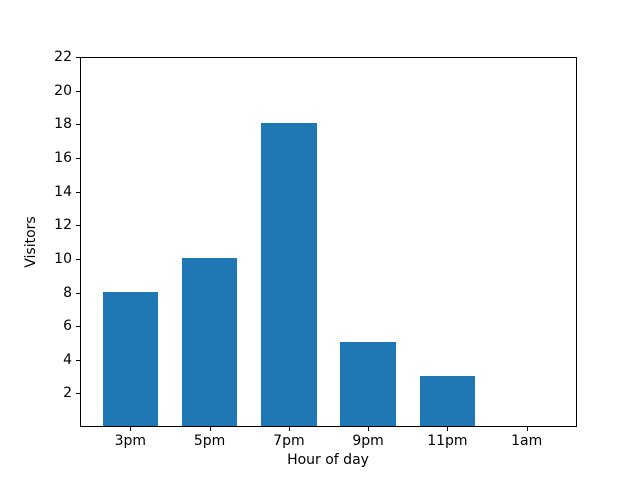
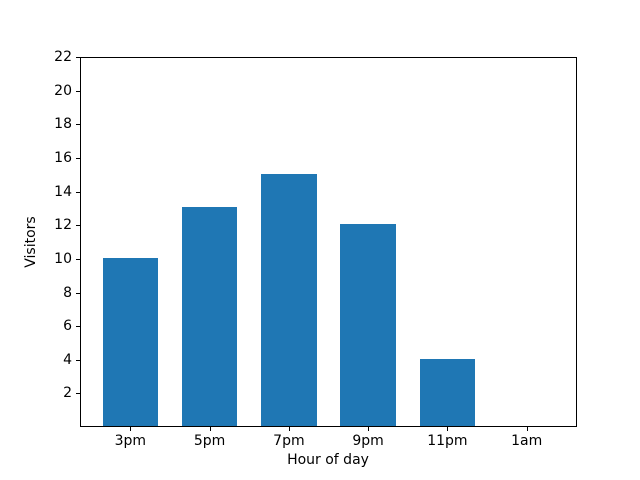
3pm: 8 -> 10
5pm: 10 -> 13
7pm: 18 -> 15
9pm: 5 -> 12
11pm: 3 -> 4
